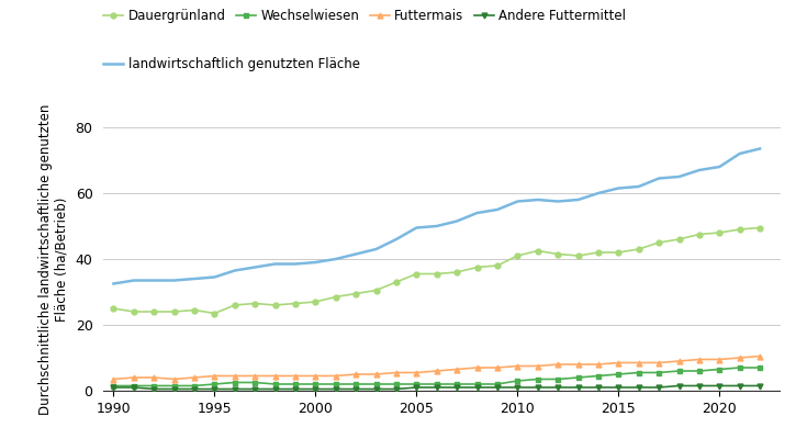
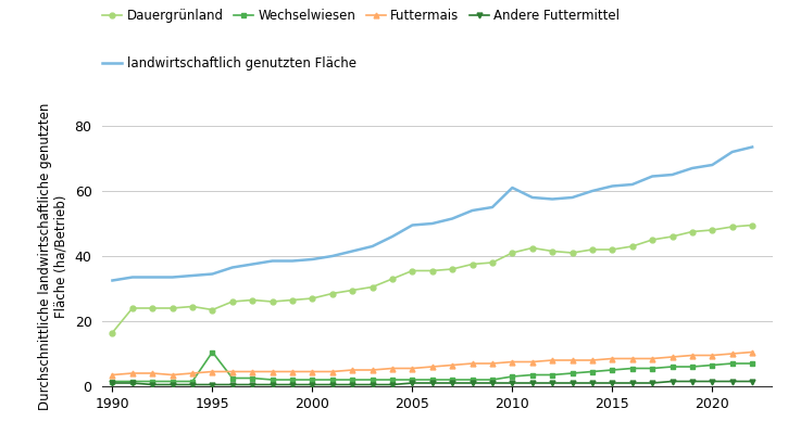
Dauergrünland/1990: 25.0 -> 16.5
Wechselwiesen/1995: 2.0 -> 10.5
landwirtschaftlich genutzten Fläche/2010: 57.5 -> 61.0
